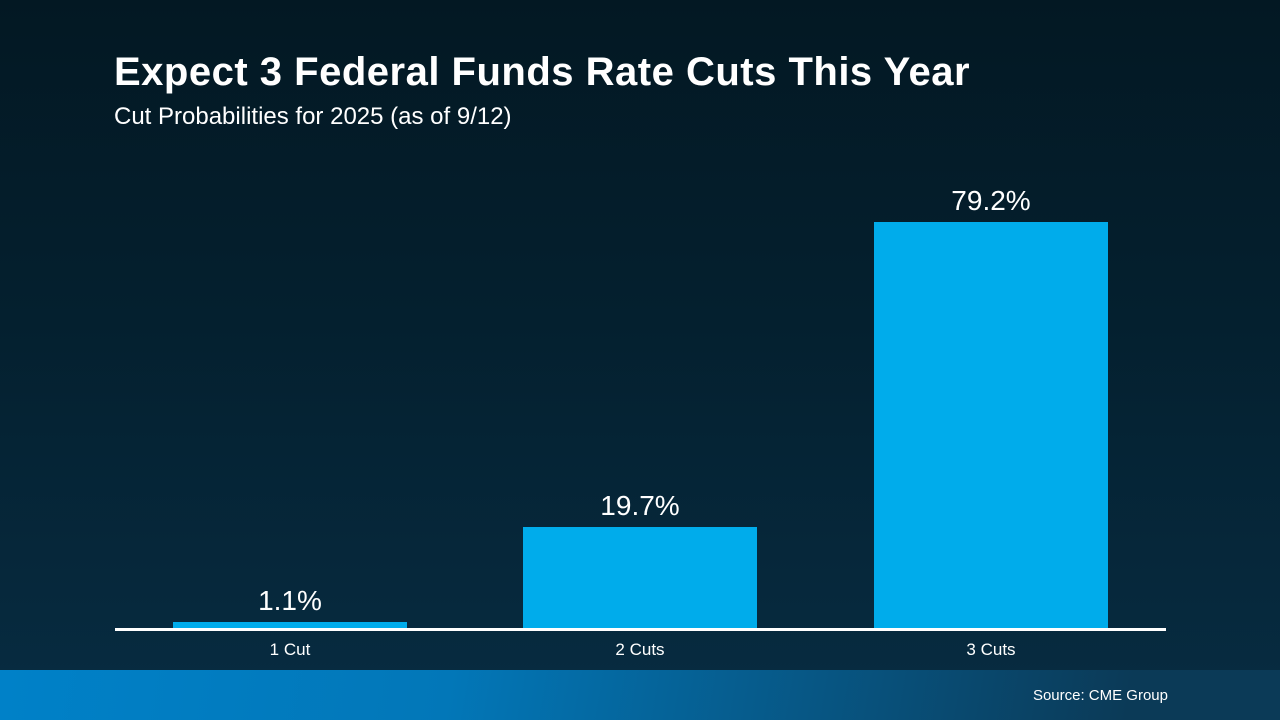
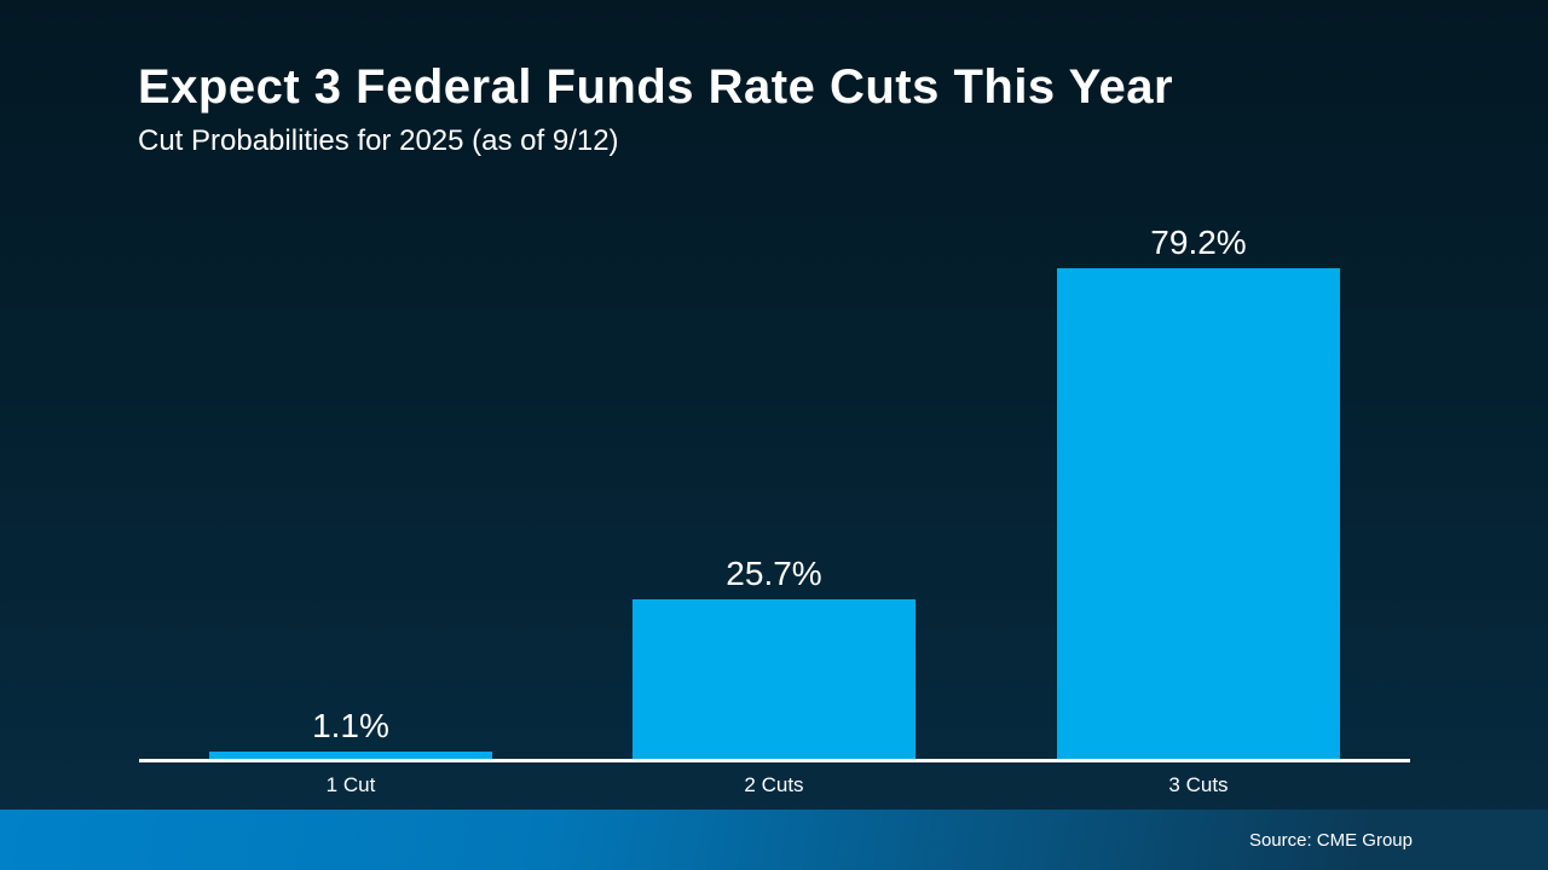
2 Cuts: 19.7% -> 25.7%
